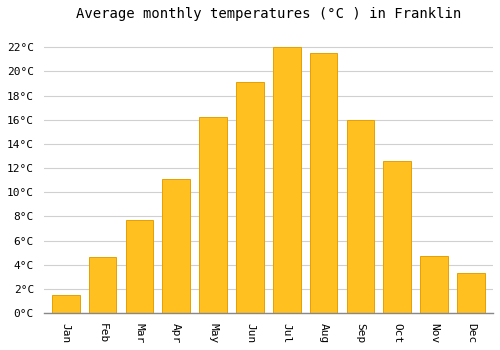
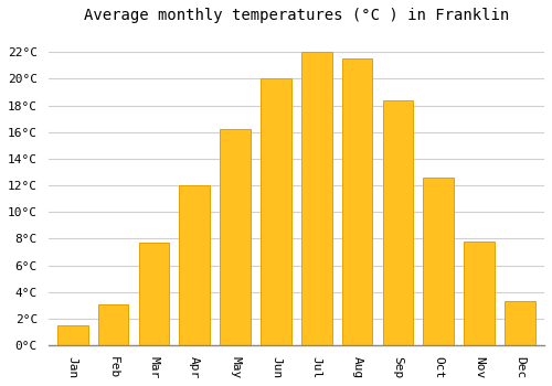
Feb: 4.6°C -> 3.1°C
Apr: 11.1°C -> 12.0°C
Jun: 19.1°C -> 20.0°C
Sep: 16.0°C -> 18.4°C
Nov: 4.7°C -> 7.8°C
